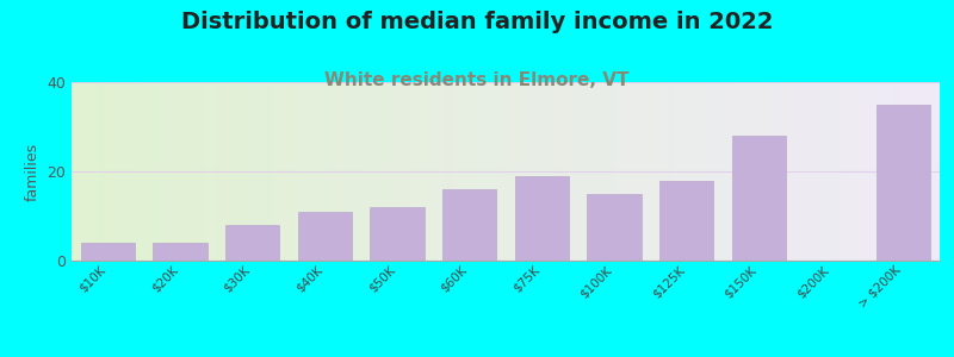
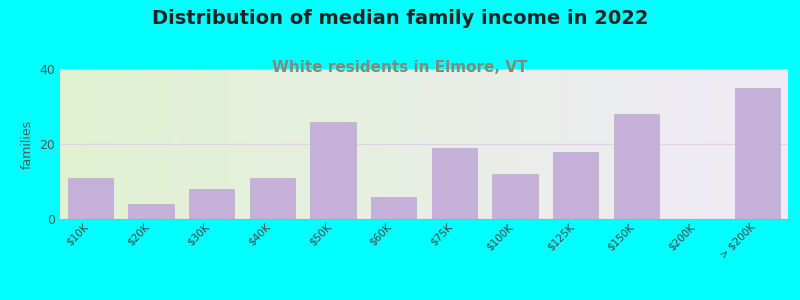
$10K: 4 -> 11
$50K: 12 -> 26
$60K: 16 -> 6
$100K: 15 -> 12
